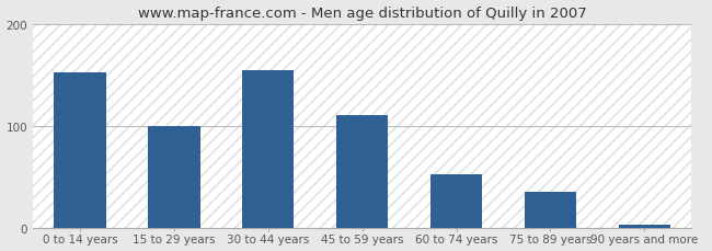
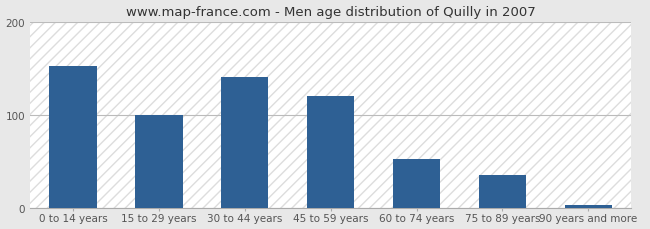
30 to 44 years: 154 -> 140
45 to 59 years: 110 -> 120
